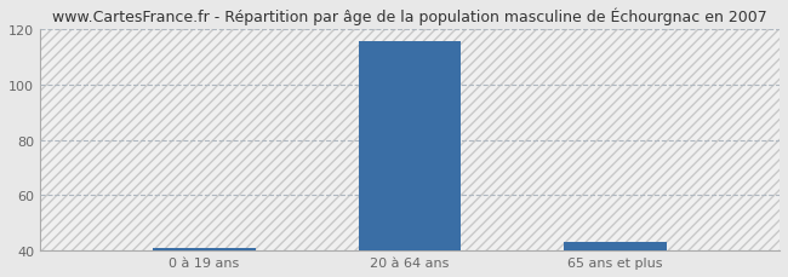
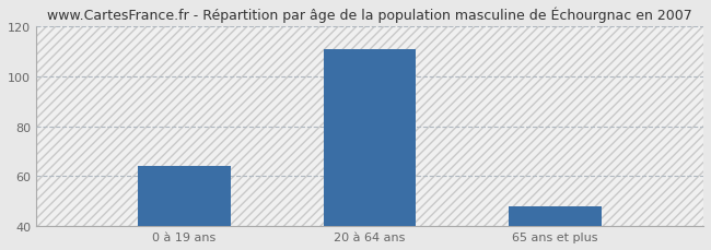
0 à 19 ans: 41 -> 64
20 à 64 ans: 116 -> 111
65 ans et plus: 43 -> 48
